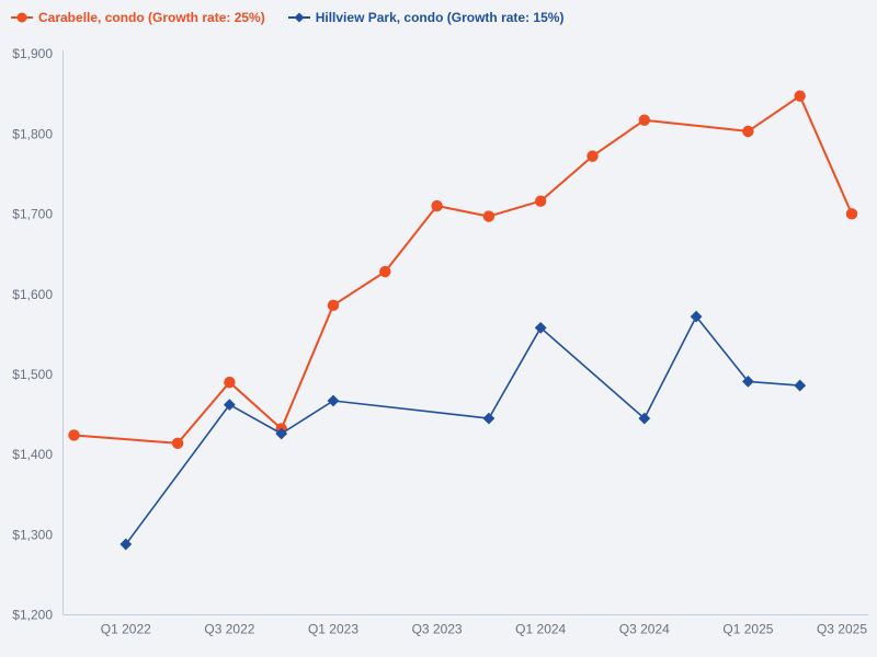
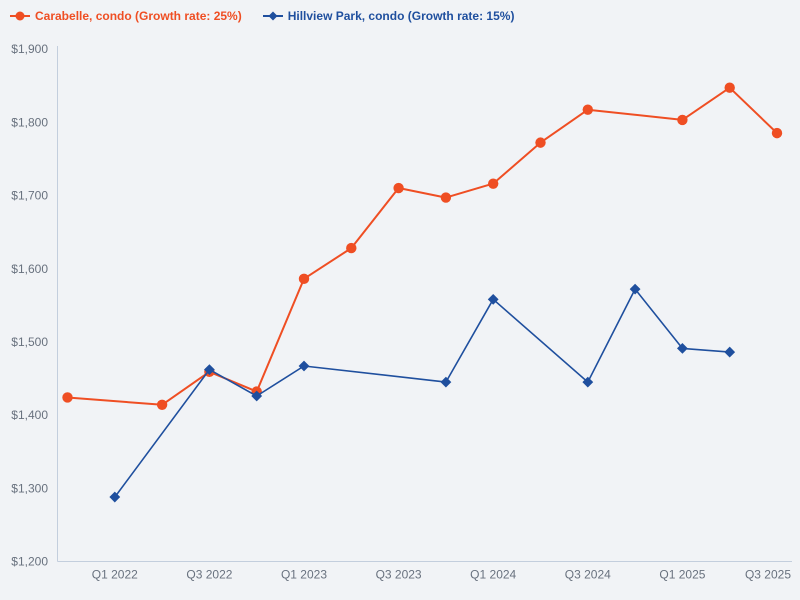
Carabelle, condo (Growth rate: 25%)/Q3 2022: $1490 -> $1460
Carabelle, condo (Growth rate: 25%)/Q3 2025: $1700 -> $1780
